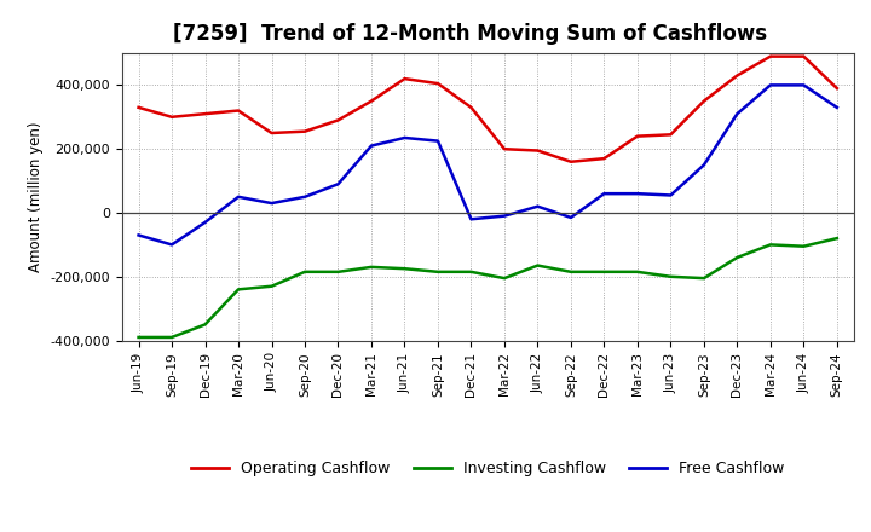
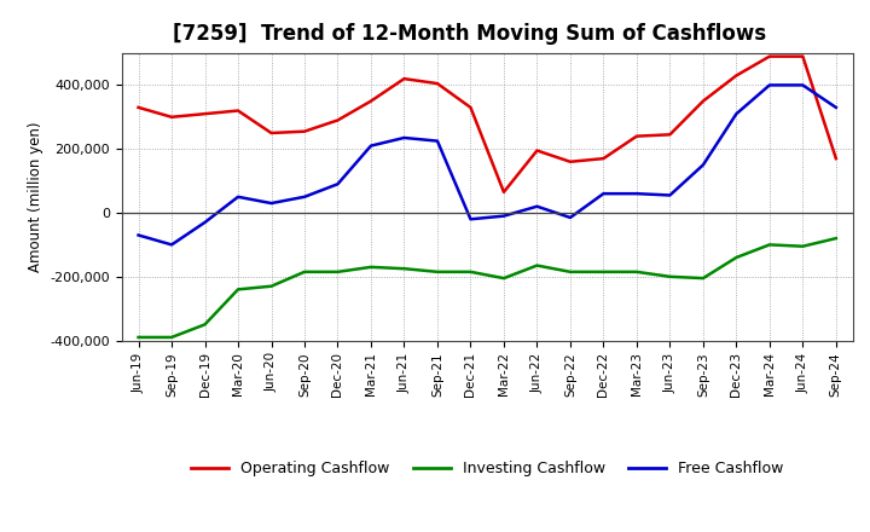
Operating Cashflow/Mar-22: 200,000 -> 65,000
Operating Cashflow/Sep-24: 390,000 -> 170,000
